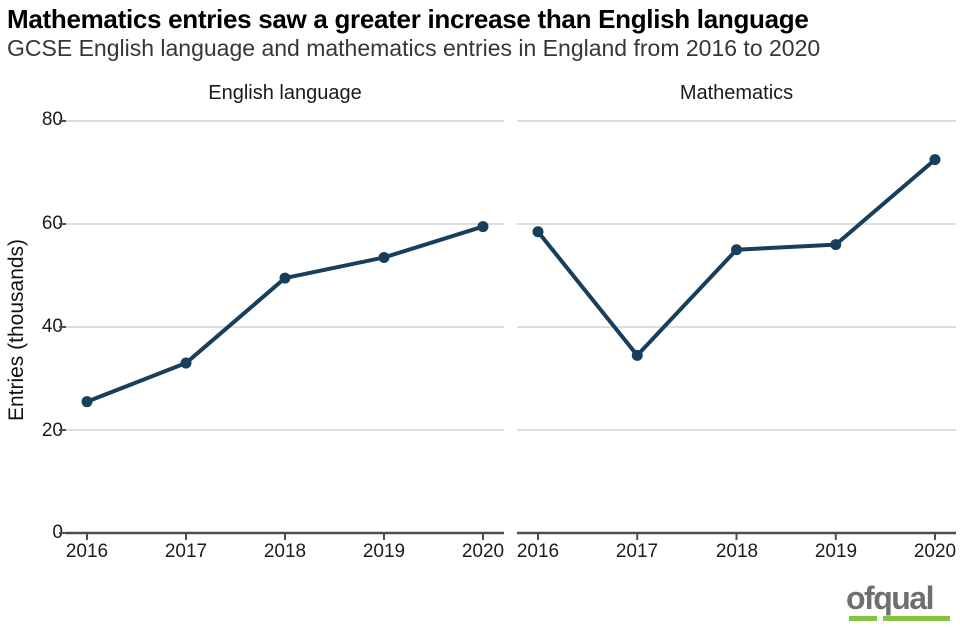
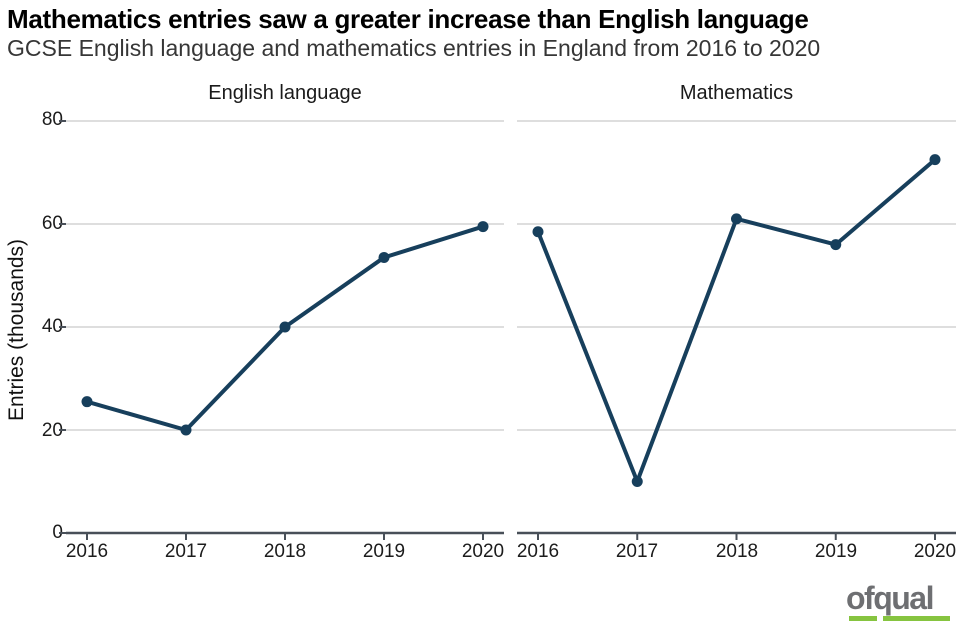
English language/2017: 33 -> 20
Mathematics/2017: 34 -> 10
English language/2018: 50 -> 40
Mathematics/2018: 55 -> 61
